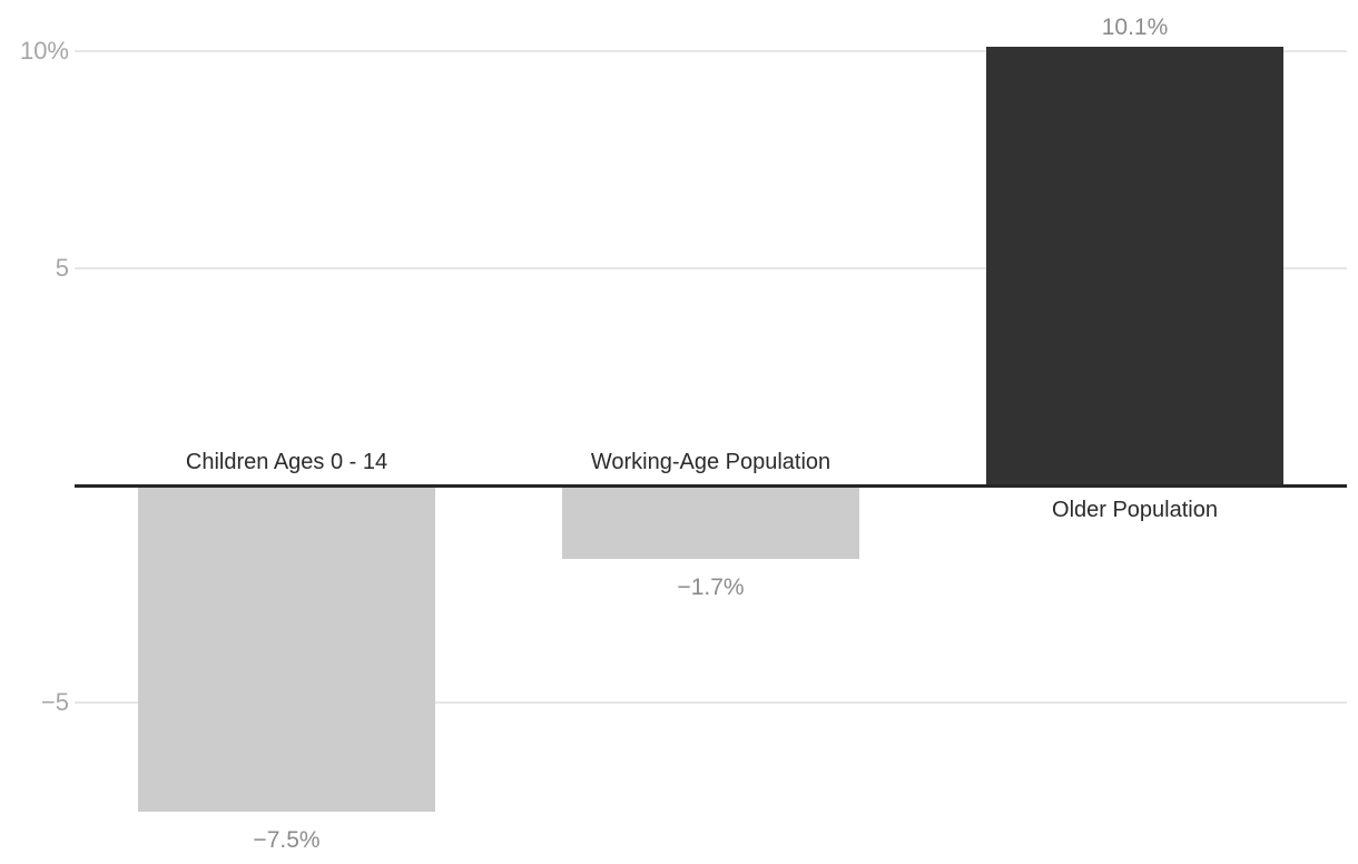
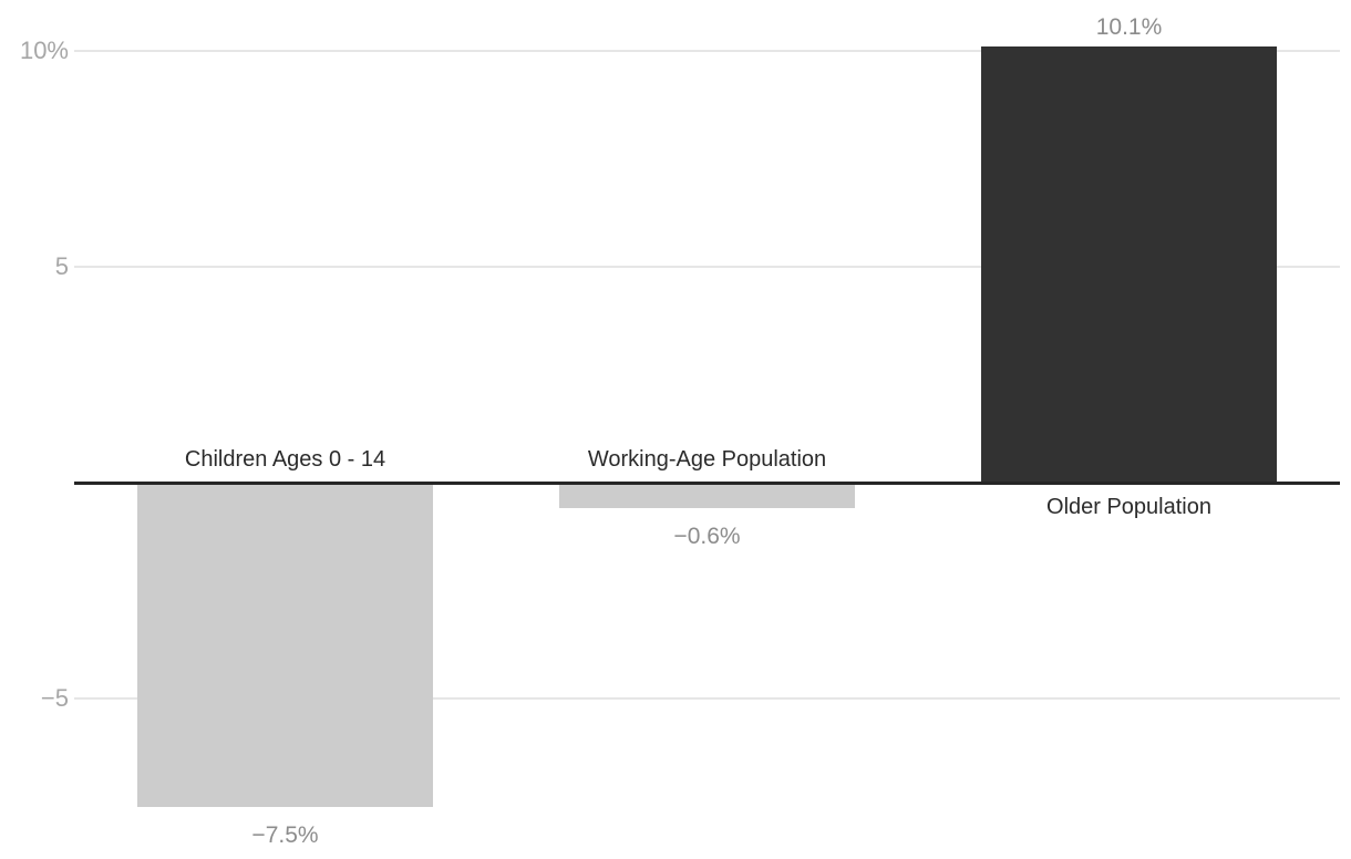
Working-Age Population: −1.7% -> −0.6%
